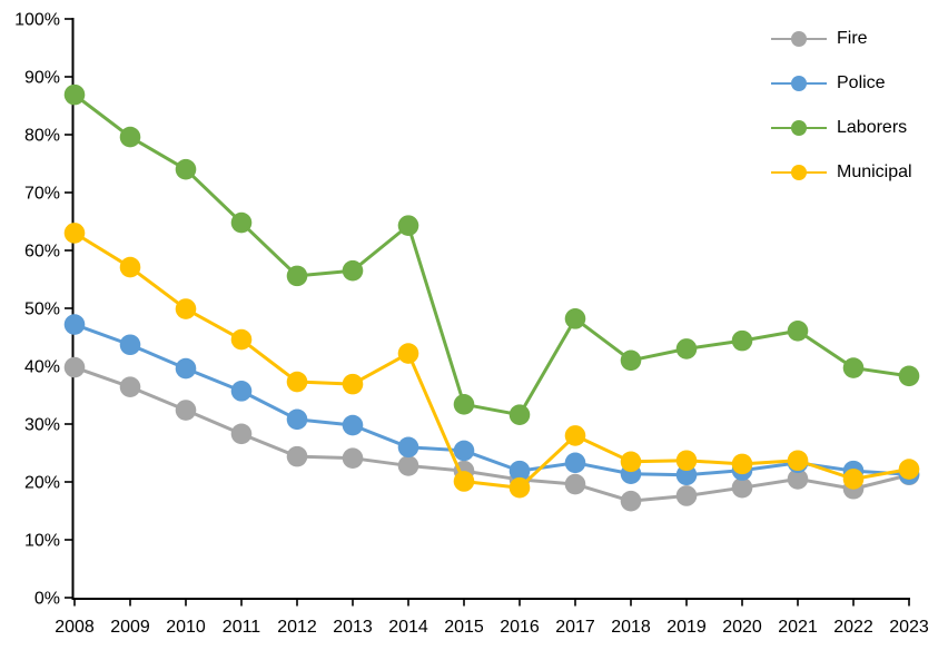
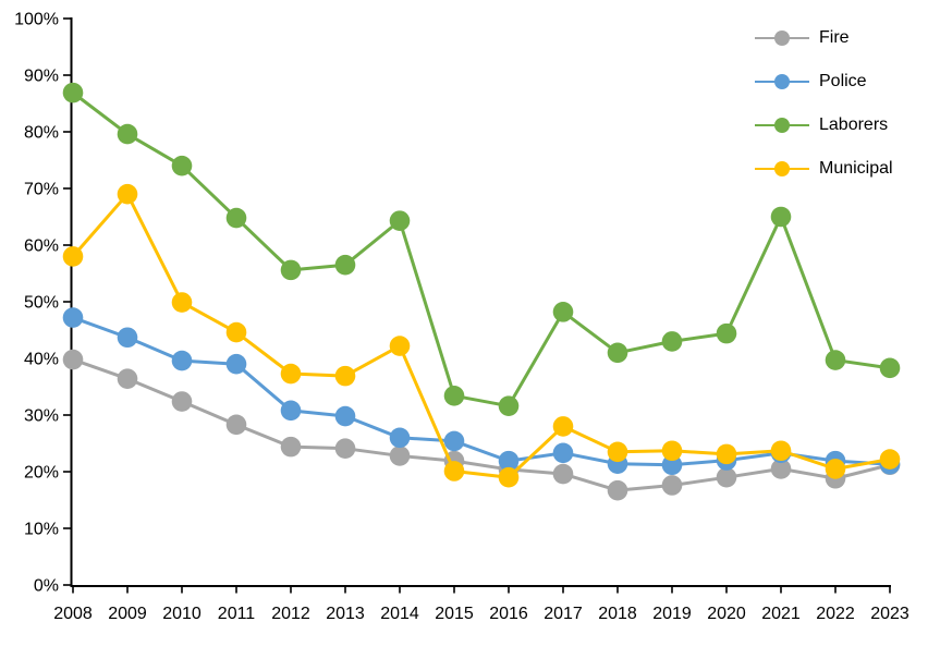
Municipal/2008: 63% -> 58%
Municipal/2009: 57% -> 69%
Police/2011: 36% -> 39%
Laborers/2021: 46% -> 65%
